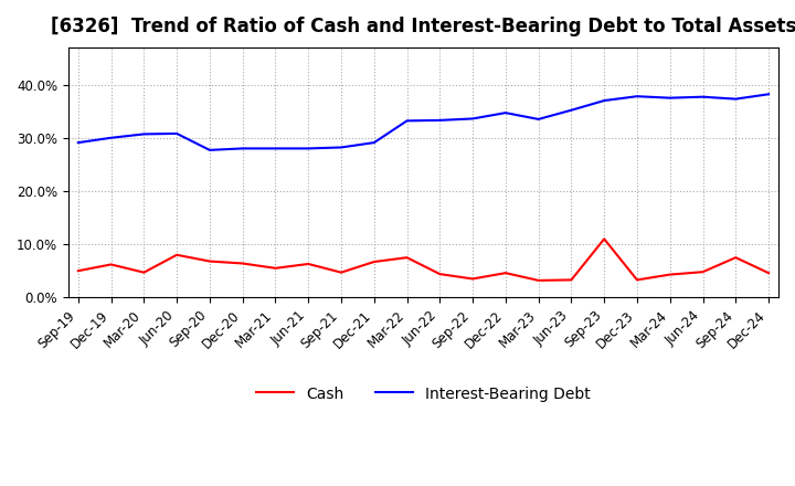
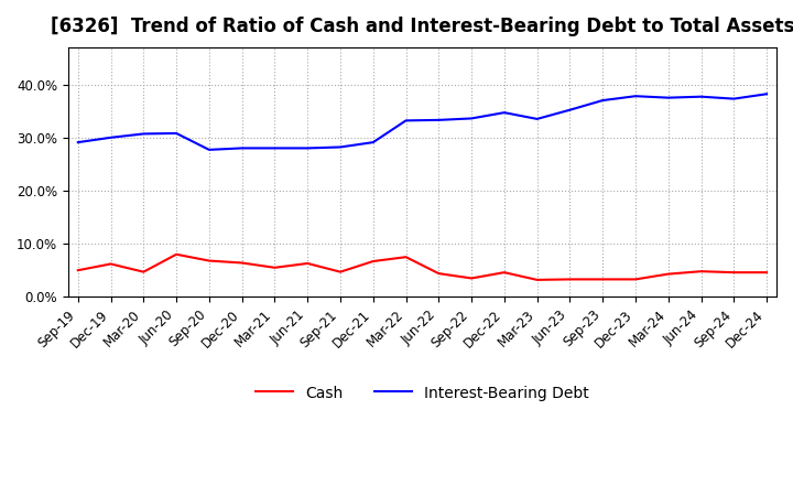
Cash/Sep-23: 11.0% -> 3.3%
Cash/Sep-24: 7.5% -> 4.6%
